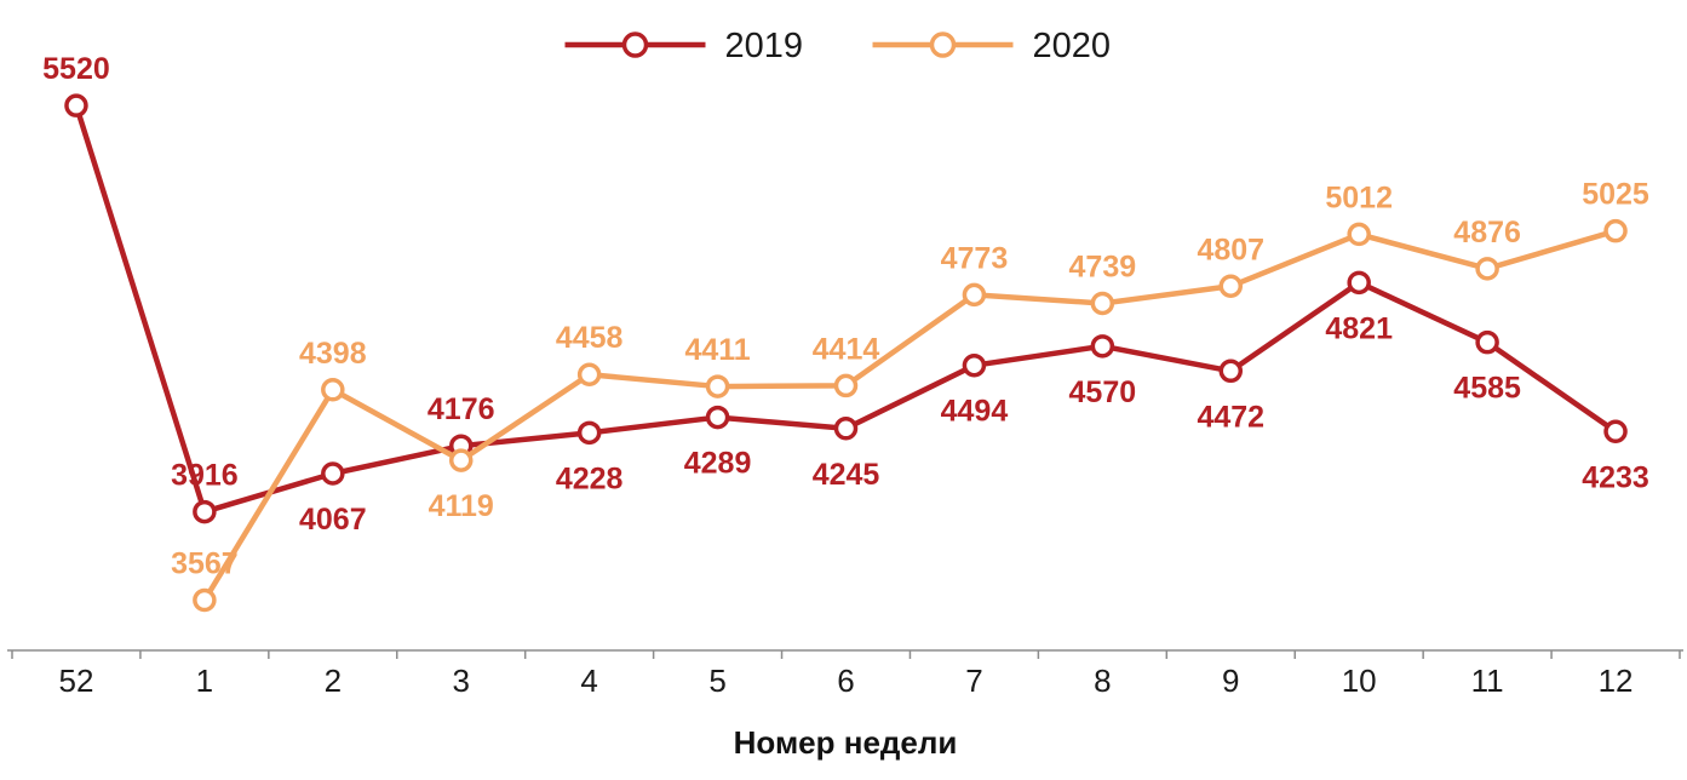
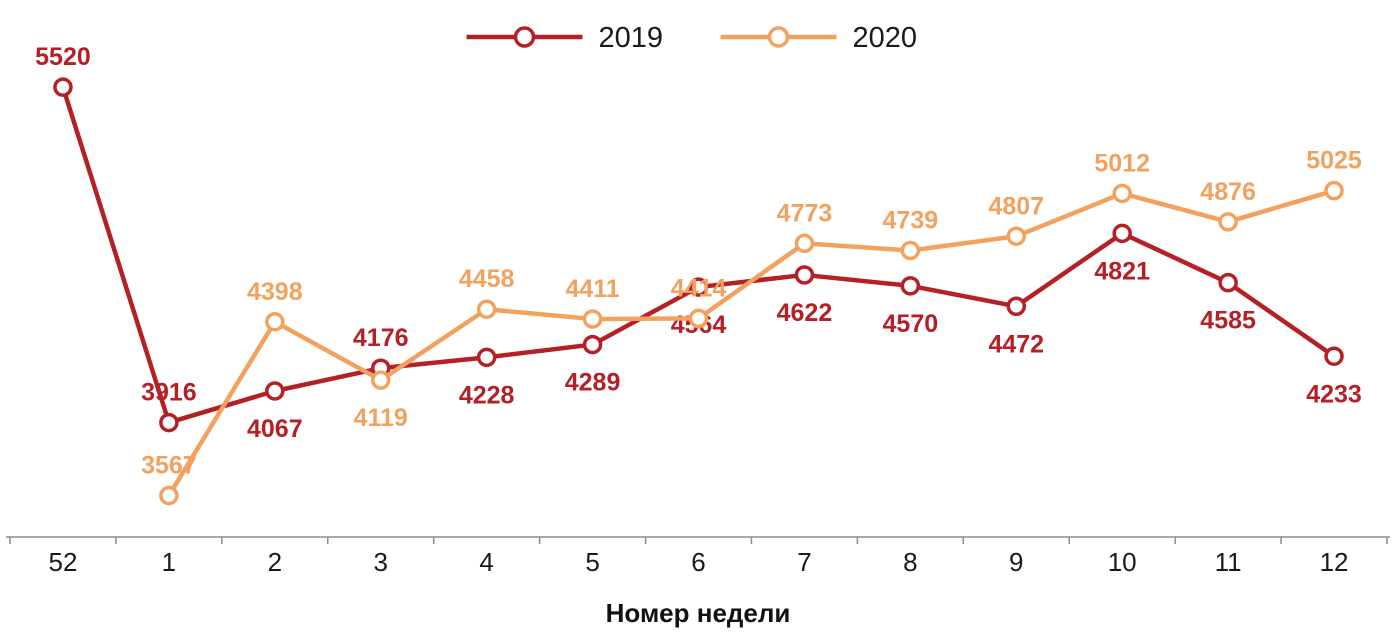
2019/6: 4245 -> 4564
2019/7: 4494 -> 4622
